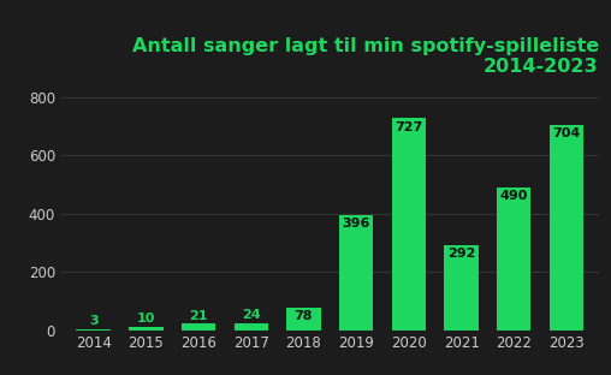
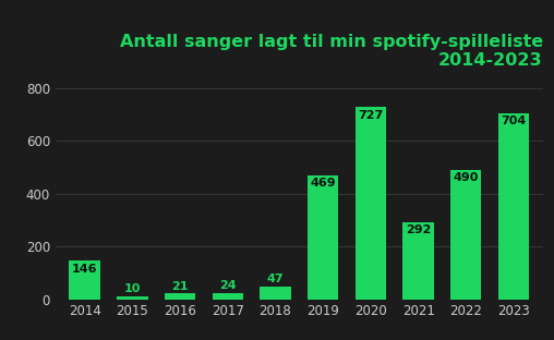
2014: 3 -> 146
2018: 78 -> 47
2019: 396 -> 469
